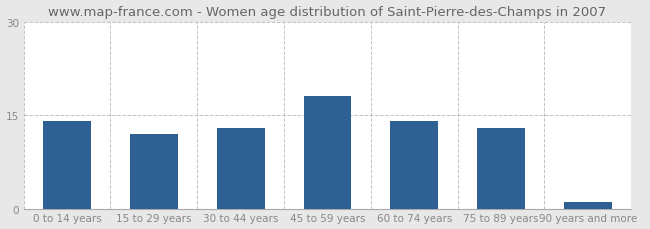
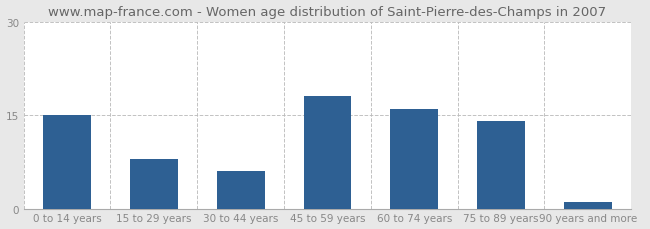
0 to 14 years: 14 -> 15
15 to 29 years: 12 -> 8
30 to 44 years: 13 -> 6
60 to 74 years: 14 -> 16
75 to 89 years: 13 -> 14
